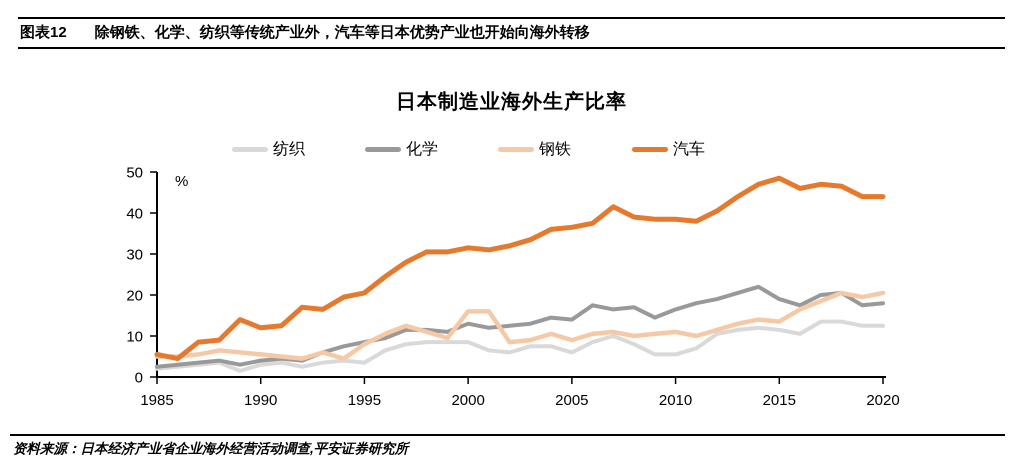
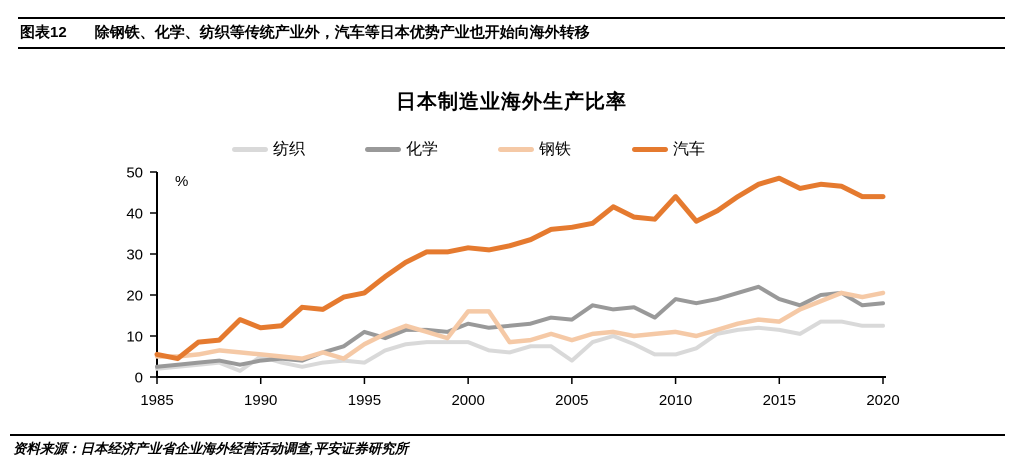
纺织/1990: 3 -> 5
化学/1995: 8 -> 11
纺织/2005: 6 -> 4
化学/2010: 16 -> 19
汽车/2010: 38 -> 44
